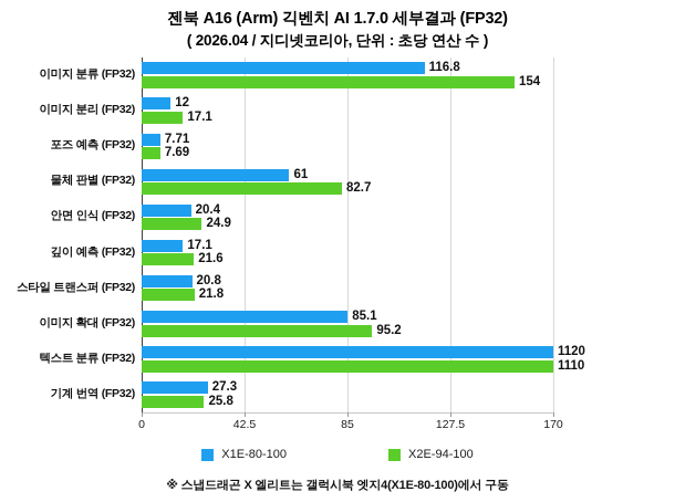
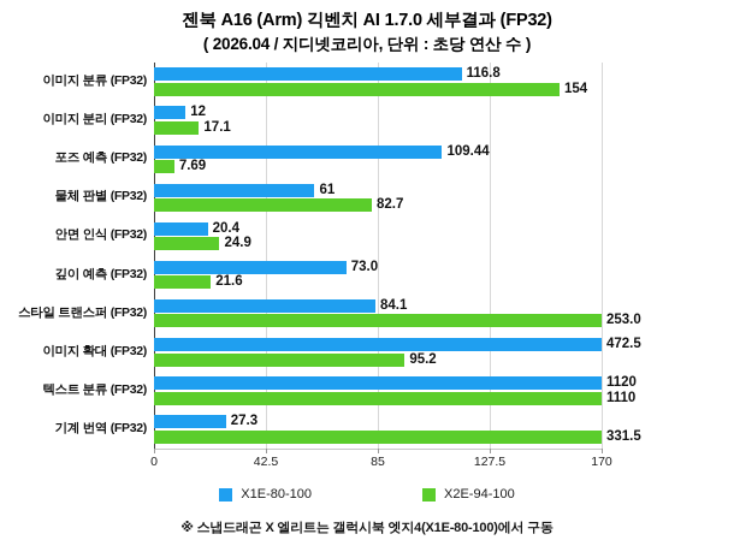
X1E-80-100/포즈 예측 (FP32): 7.71 -> 109.44
X1E-80-100/깊이 예측 (FP32): 17.1 -> 73.0
X1E-80-100/스타일 트랜스퍼 (FP32): 20.8 -> 84.1
X2E-94-100/스타일 트랜스퍼 (FP32): 21.8 -> 253.0
X1E-80-100/이미지 확대 (FP32): 85.1 -> 472.5
X2E-94-100/기계 번역 (FP32): 25.8 -> 331.5
